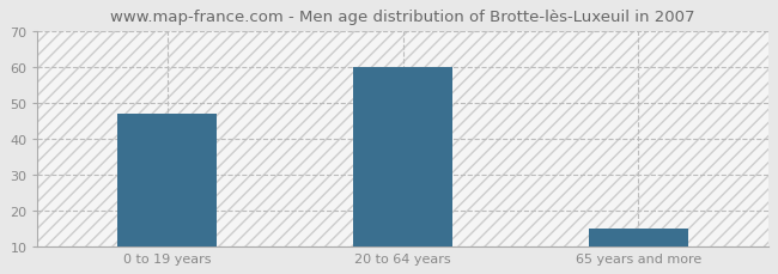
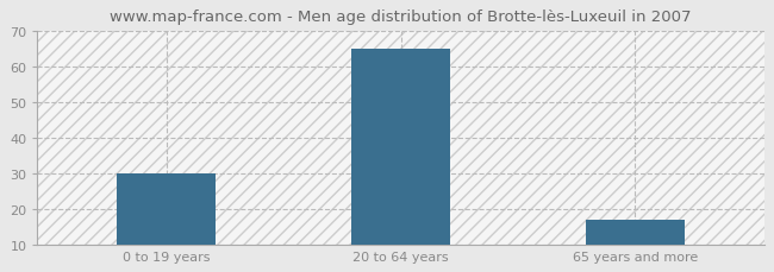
0 to 19 years: 47 -> 30
20 to 64 years: 60 -> 65
65 years and more: 15 -> 17
